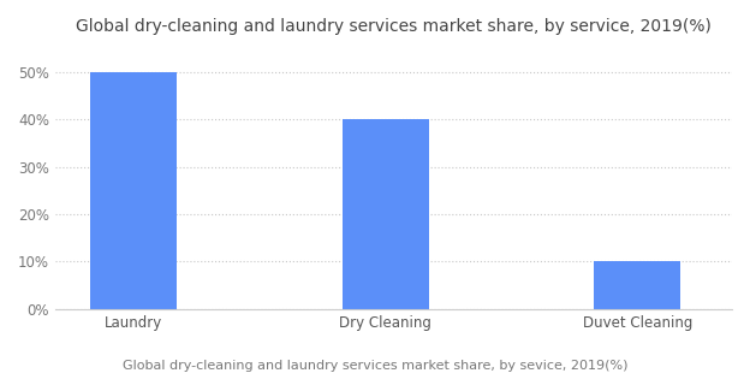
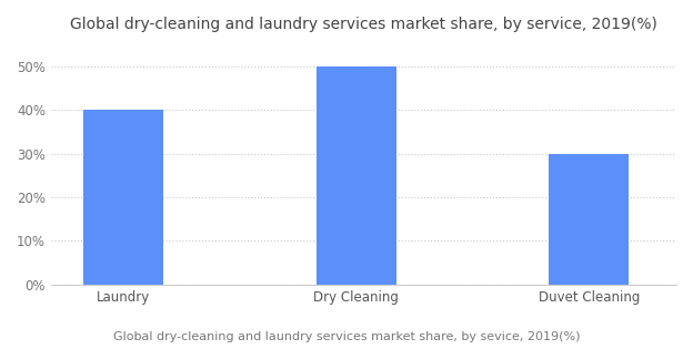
Laundry: 50% -> 40%
Dry Cleaning: 40% -> 50%
Duvet Cleaning: 10% -> 30%
